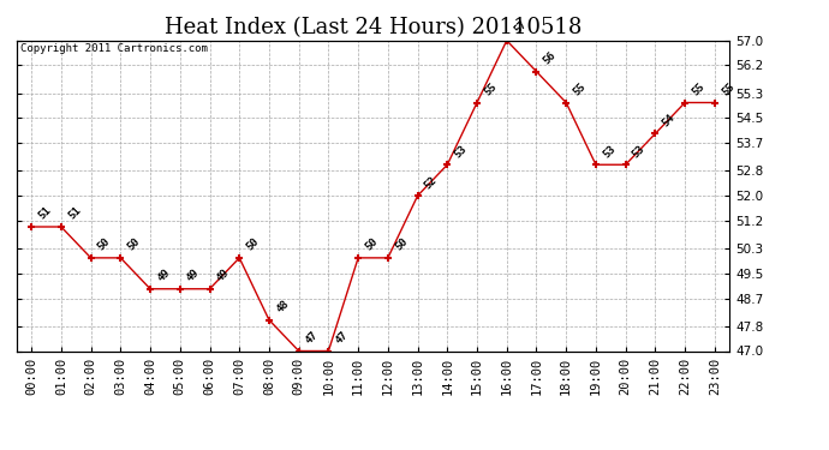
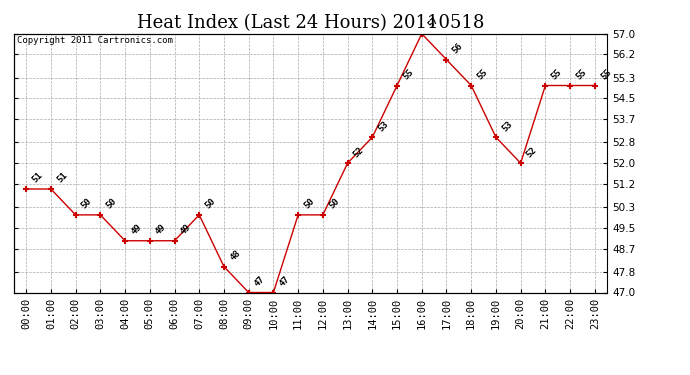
20:00: 53 -> 52
21:00: 54 -> 55
